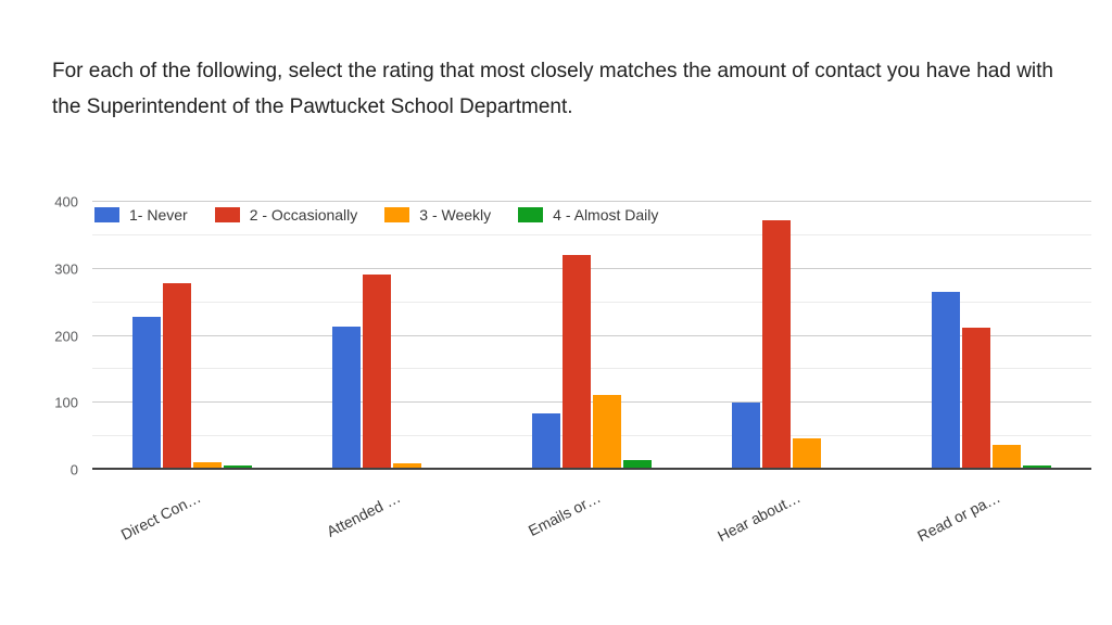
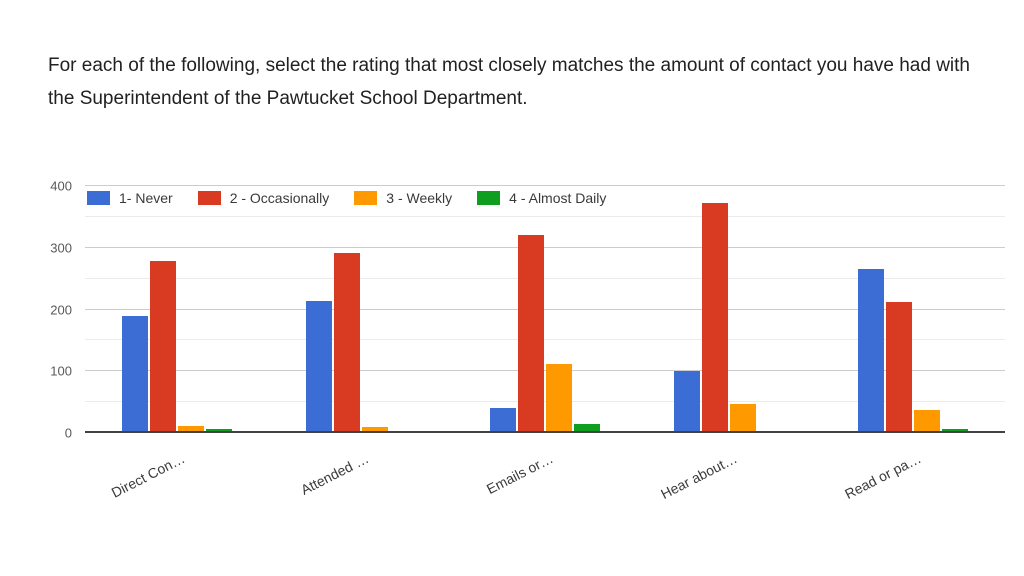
1- Never/Direct Con…: 230 -> 190
1- Never/Emails or…: 80 -> 40
